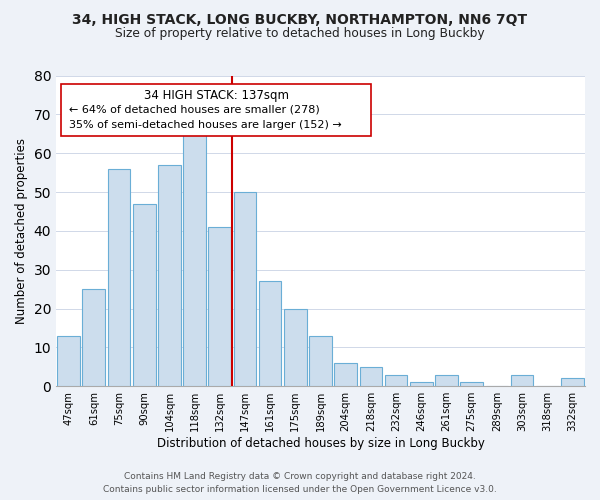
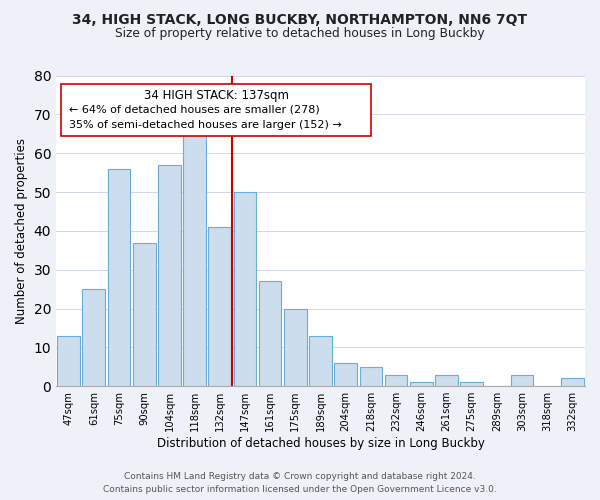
90sqm: 47 -> 37
